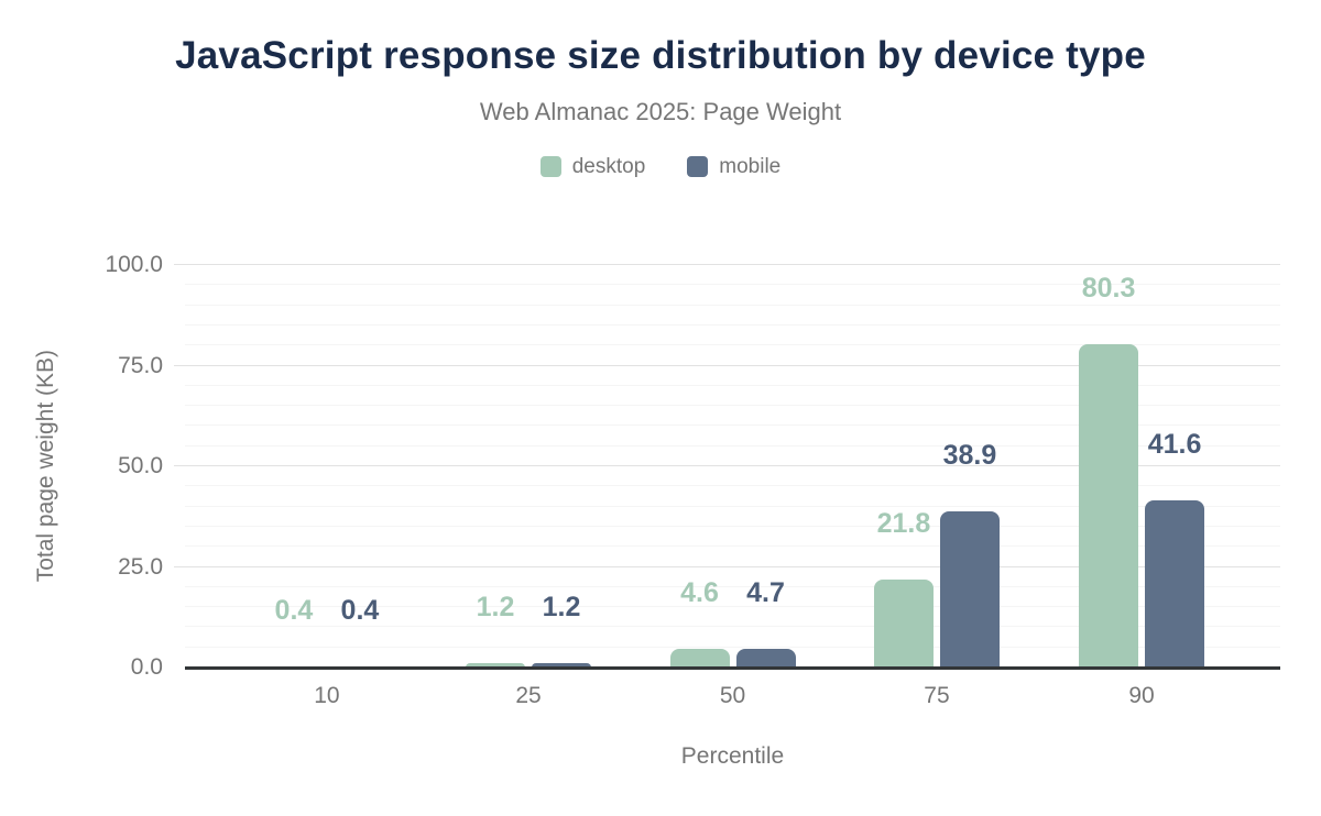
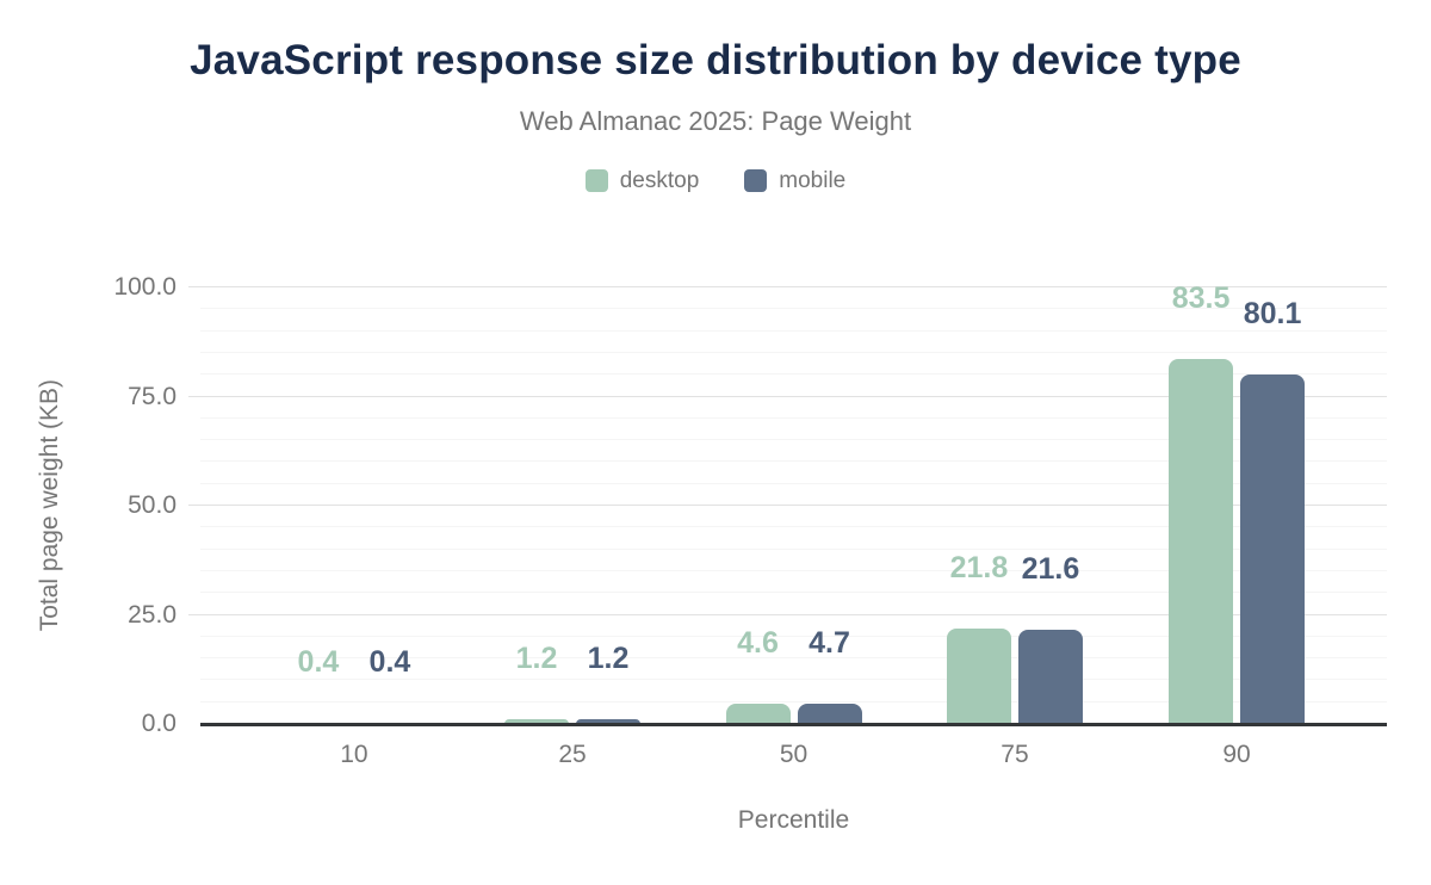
mobile/75: 38.9 -> 21.6
desktop/90: 80.3 -> 83.5
mobile/90: 41.6 -> 80.1
